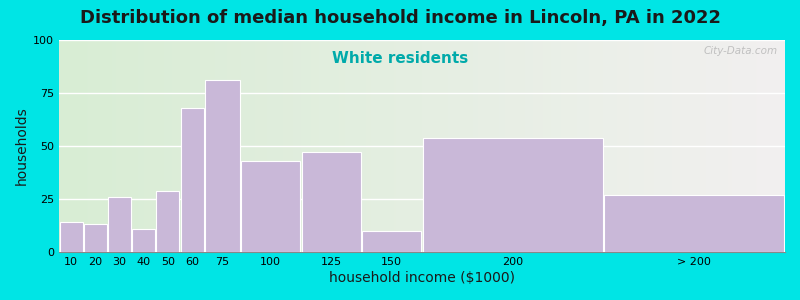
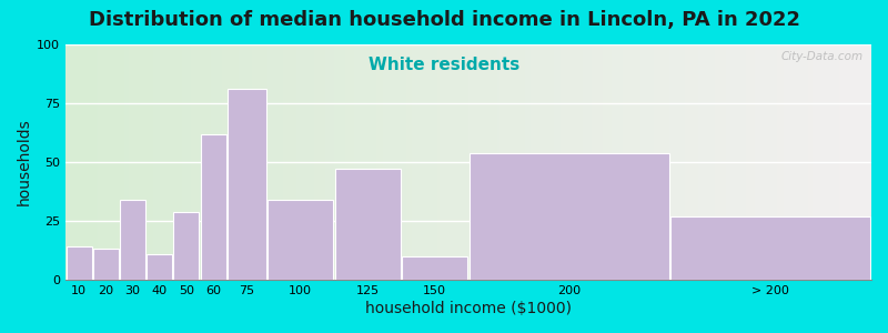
30: 26 -> 34
60: 68 -> 62
100: 43 -> 34
